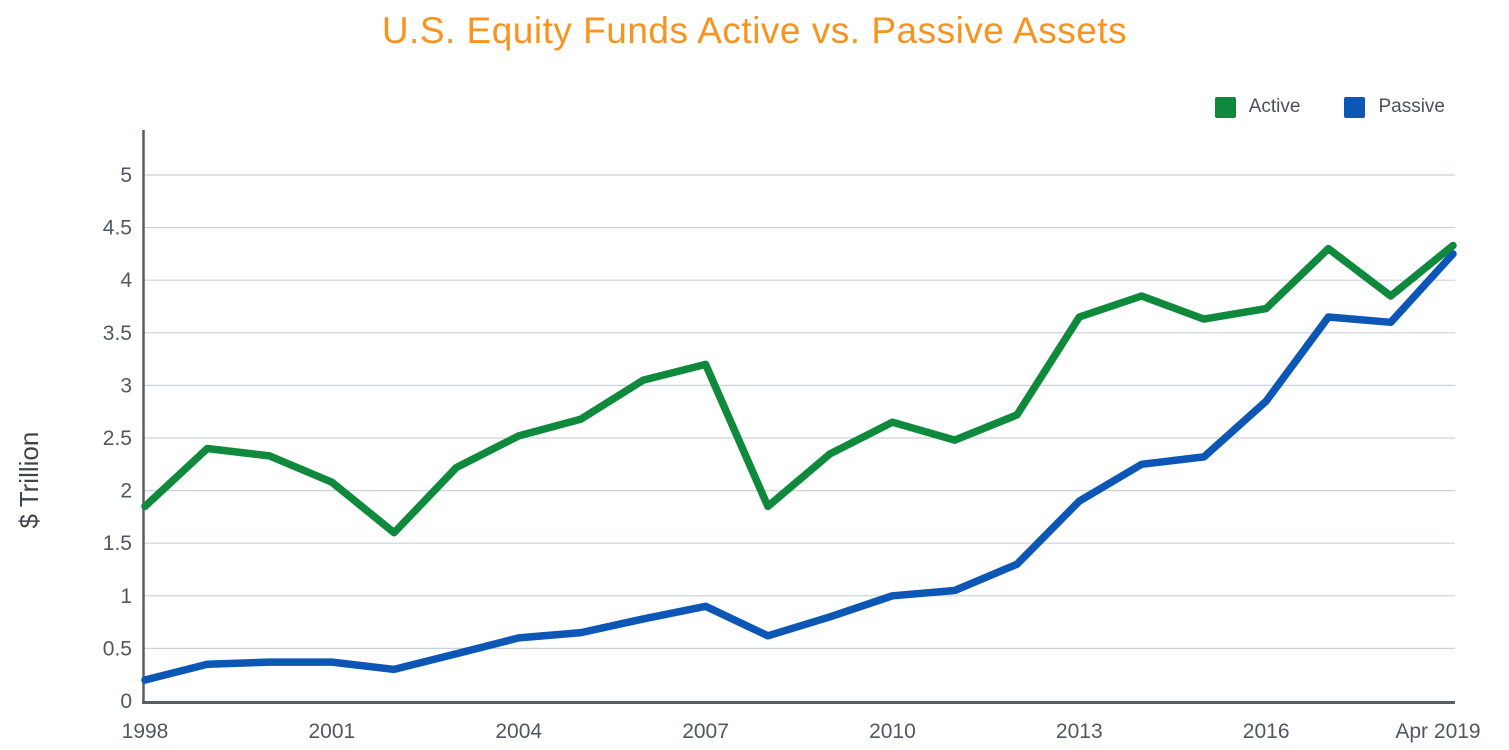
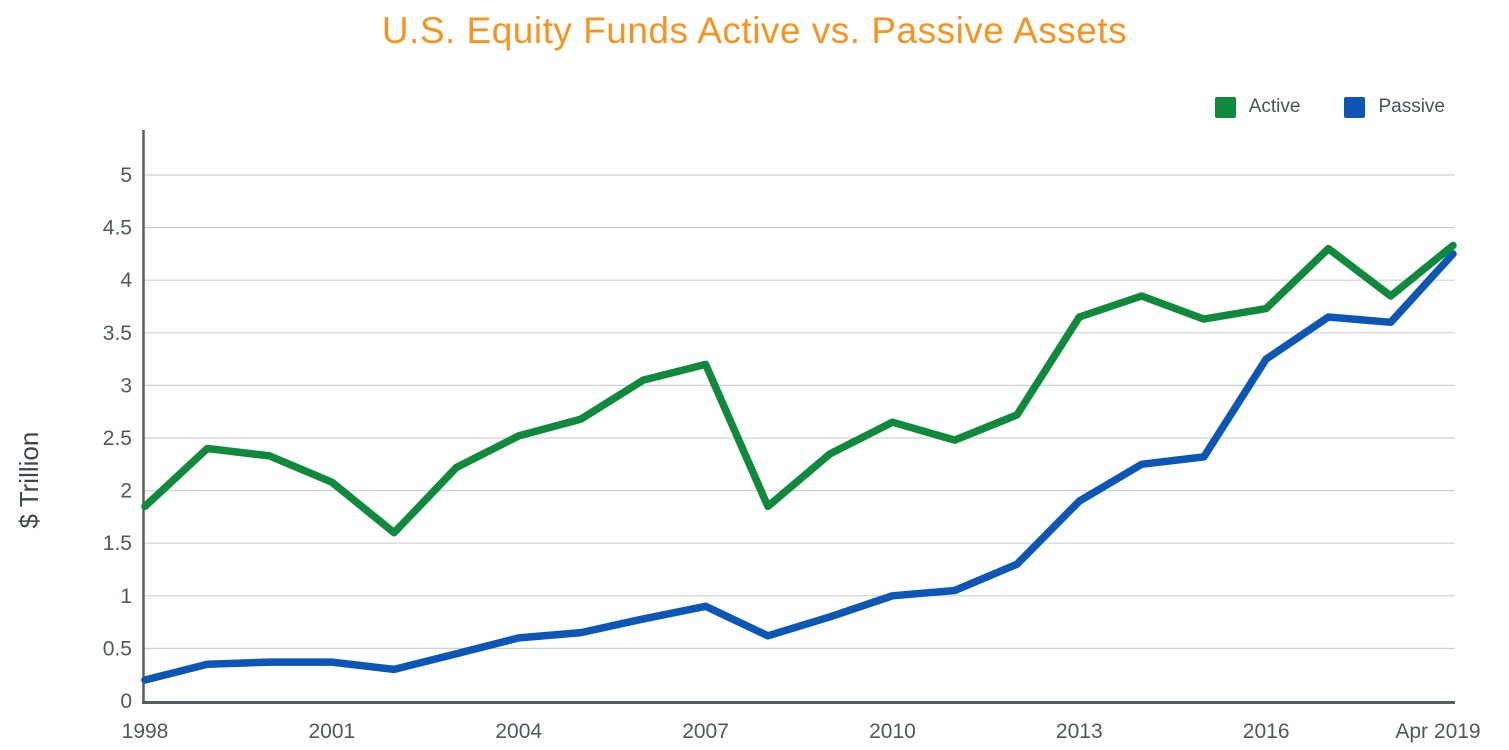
Passive/2016: 2.85 -> 3.25
